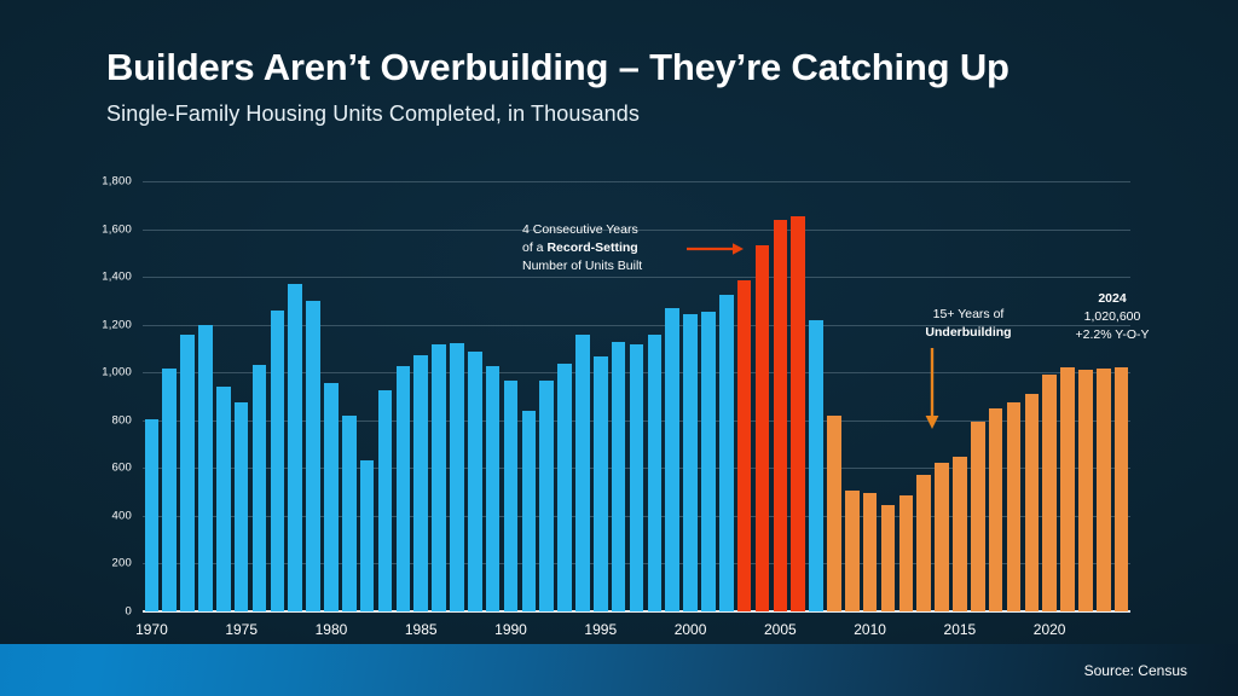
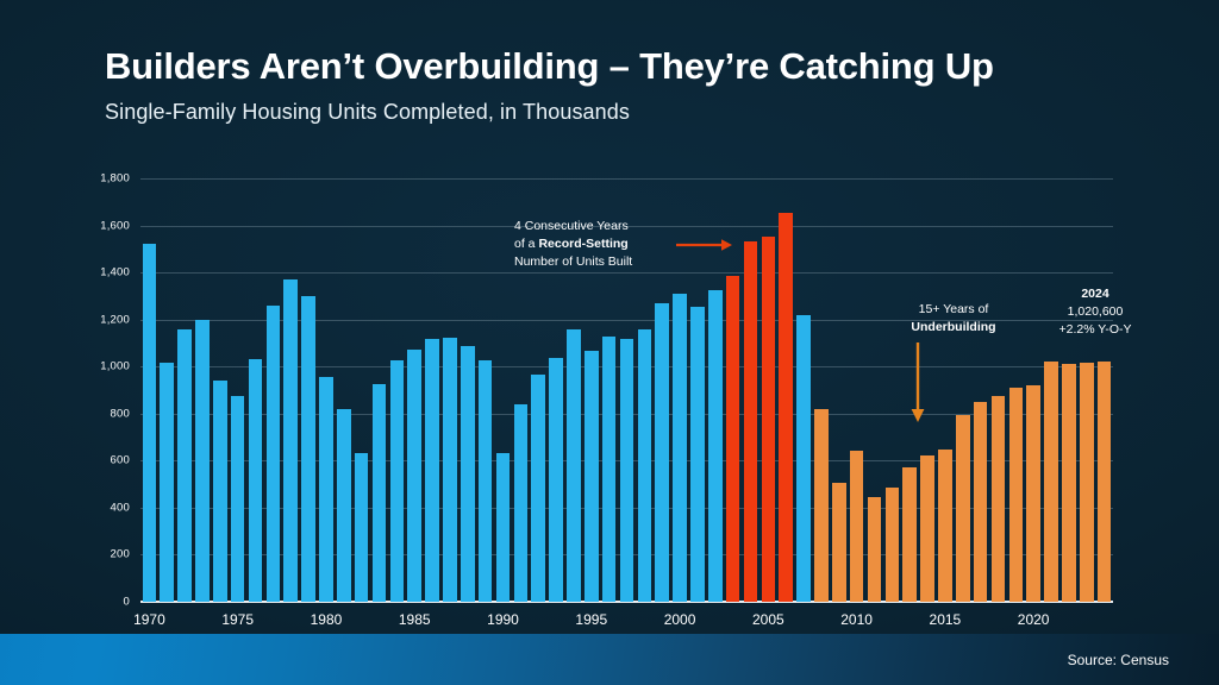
1970: 800 -> 1520
1990: 970 -> 630
2000: 1240 -> 1310
2005: 1640 -> 1550
2010: 500 -> 640
2020: 990 -> 920
